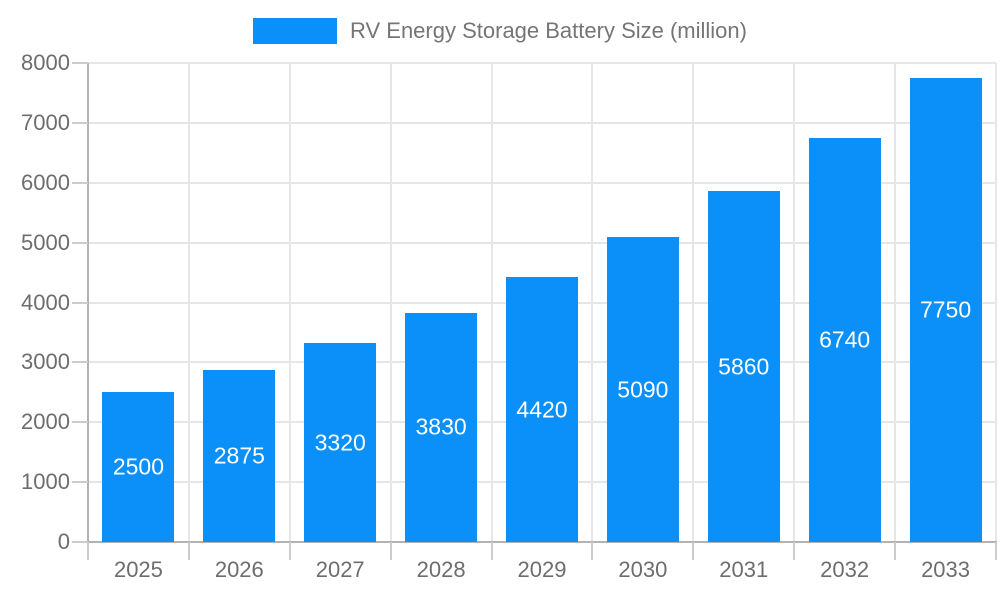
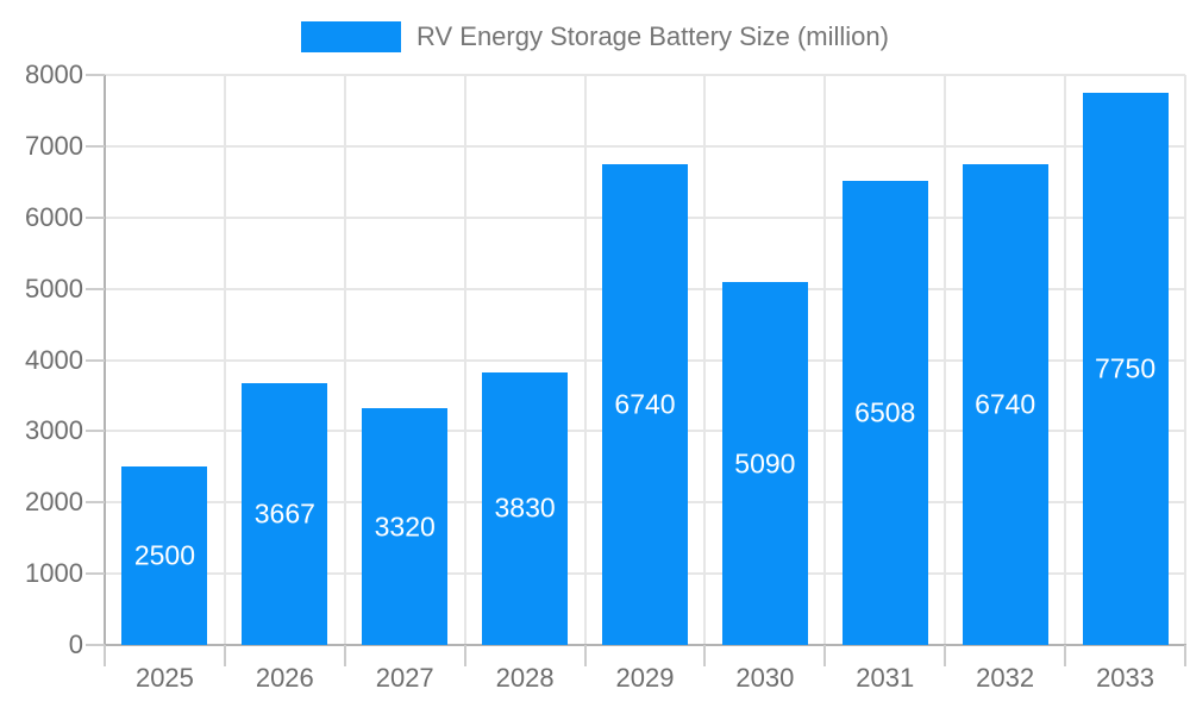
2026: 2875 -> 3667
2029: 4420 -> 6740
2031: 5860 -> 6508
